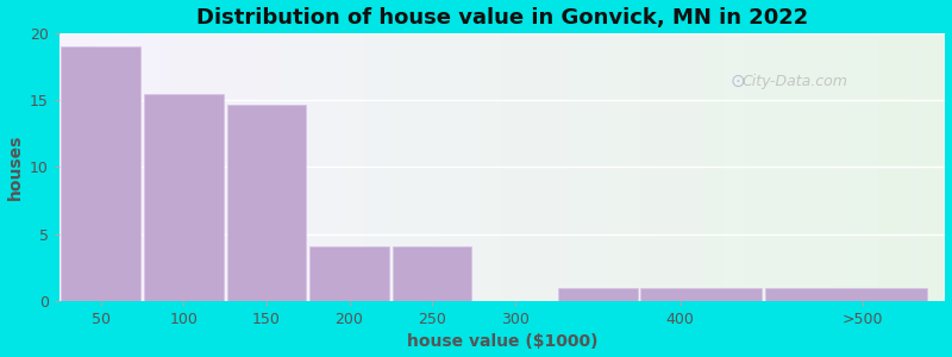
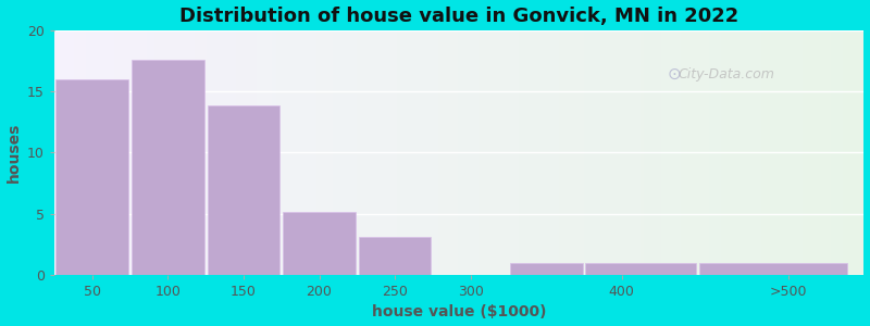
50: 19.0 -> 16.0
100: 15.5 -> 17.6
150: 14.7 -> 13.9
200: 4.1 -> 5.1
250: 4.1 -> 3.1
